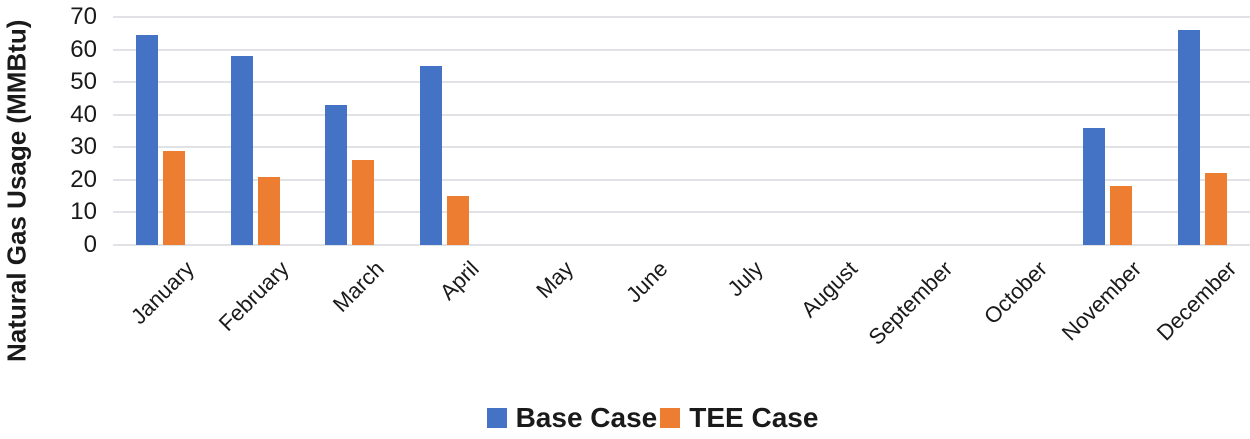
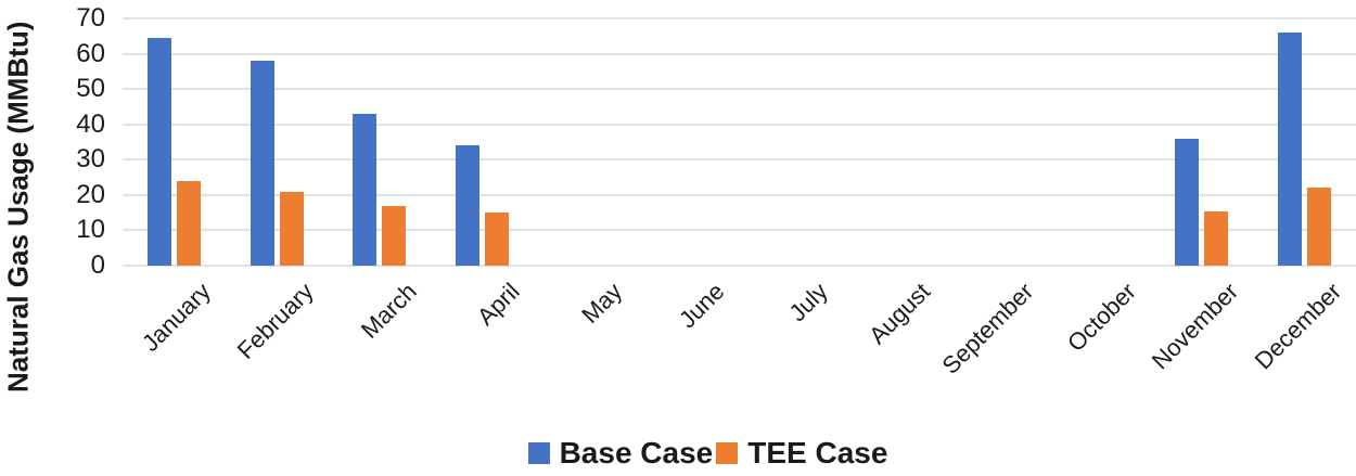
TEE Case/January: 29 -> 24
TEE Case/March: 26 -> 17
Base Case/April: 55 -> 34
TEE Case/November: 18 -> 16
